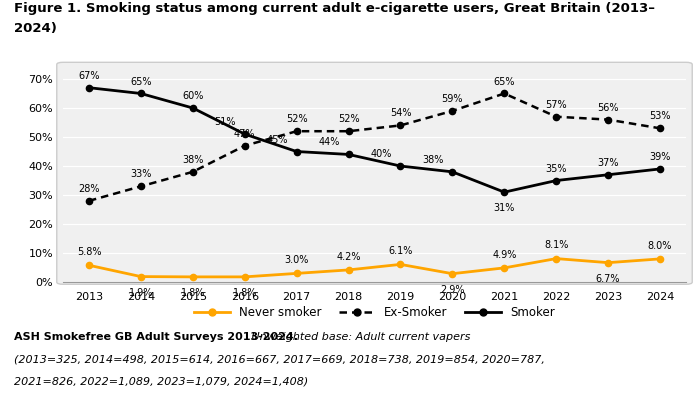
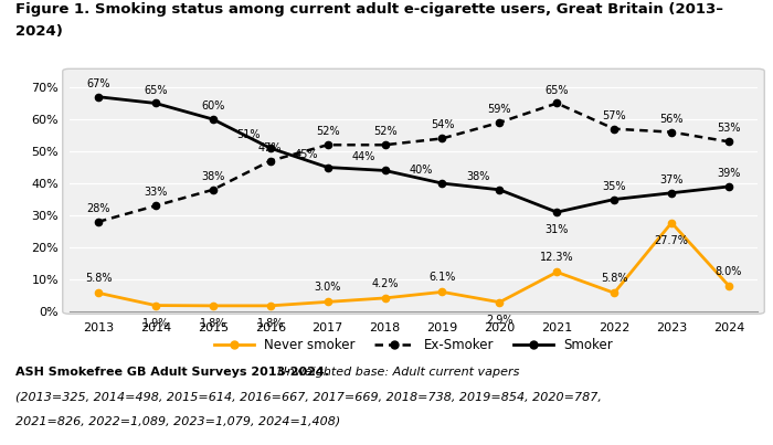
Never smoker/2021: 4.9% -> 12.3%
Never smoker/2022: 8.1% -> 5.8%
Never smoker/2023: 6.7% -> 27.7%
